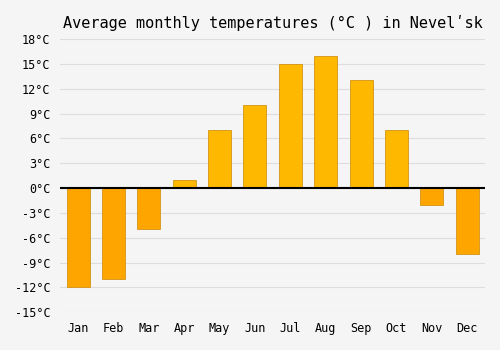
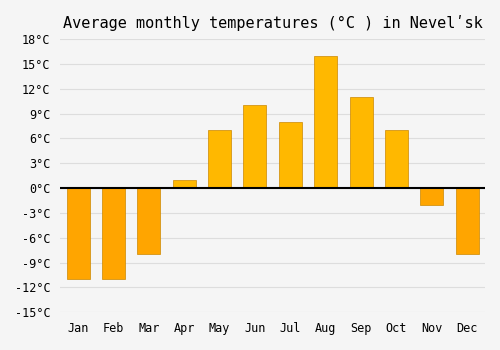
Jan: -12°C -> -11°C
Mar: -5°C -> -8°C
Jul: 15°C -> 8°C
Sep: 13°C -> 11°C
